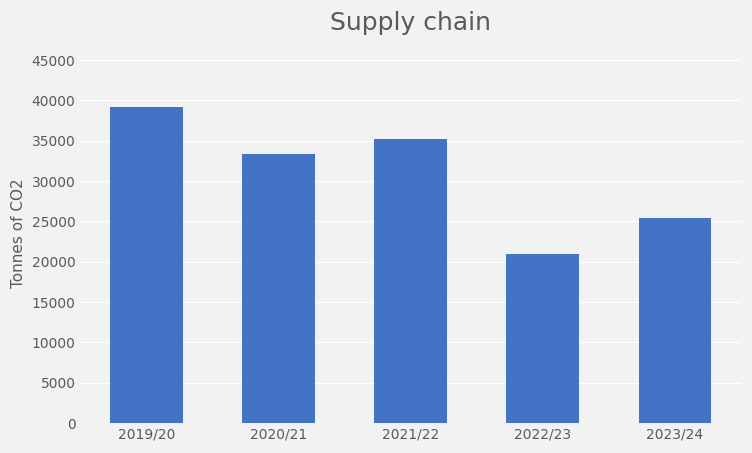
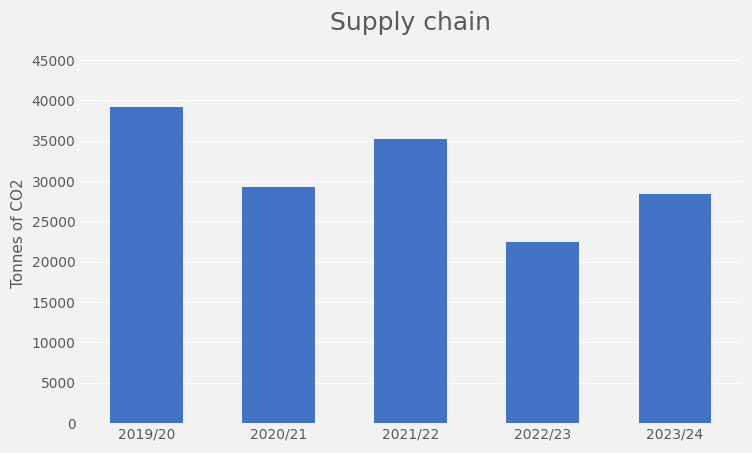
2020/21: 33400 -> 29300
2022/23: 21000 -> 22500
2023/24: 25400 -> 28400
